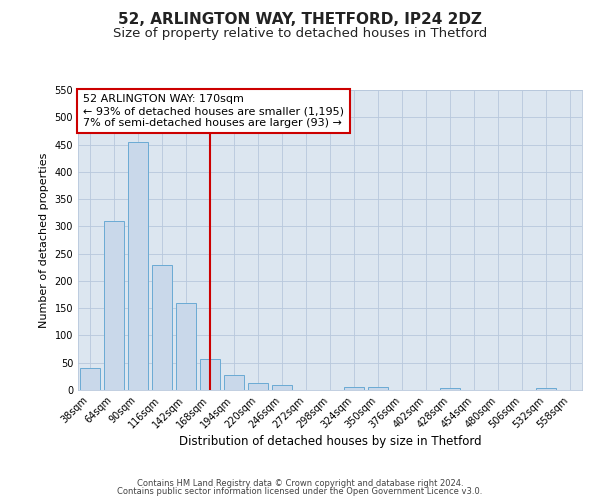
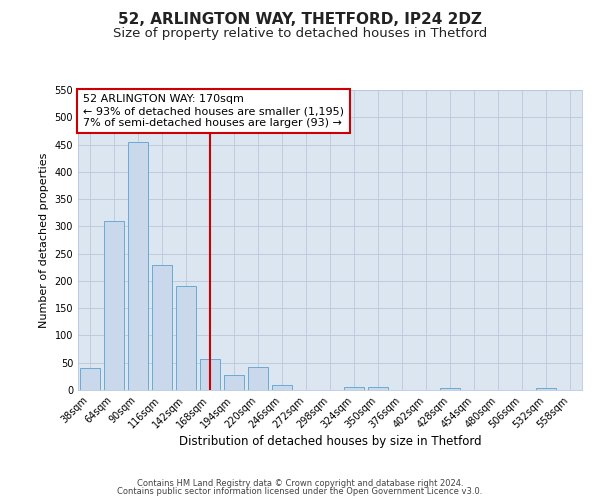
142sqm: 160 -> 190
220sqm: 13 -> 42
